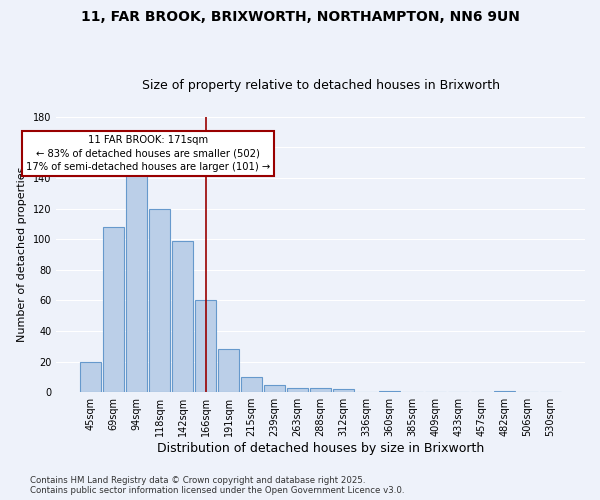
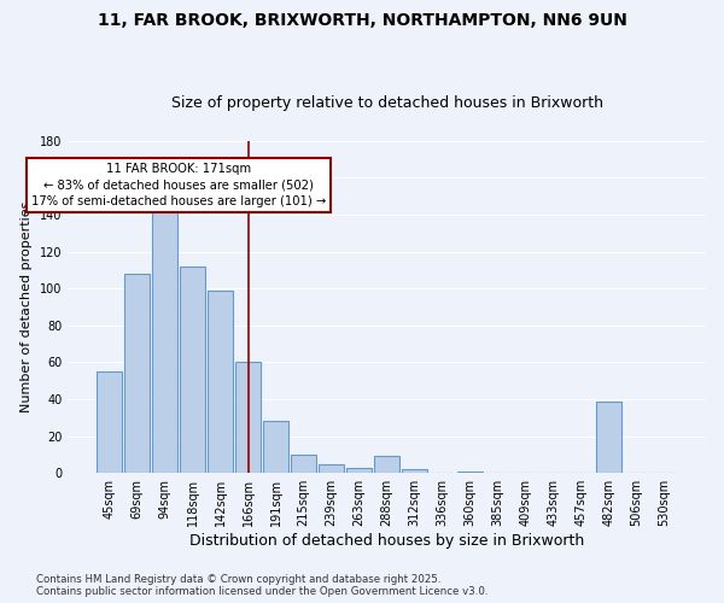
45sqm: 20 -> 55
118sqm: 120 -> 112
288sqm: 3 -> 9
482sqm: 1 -> 39
